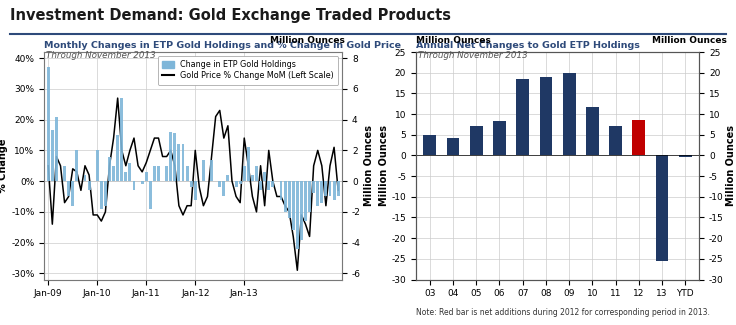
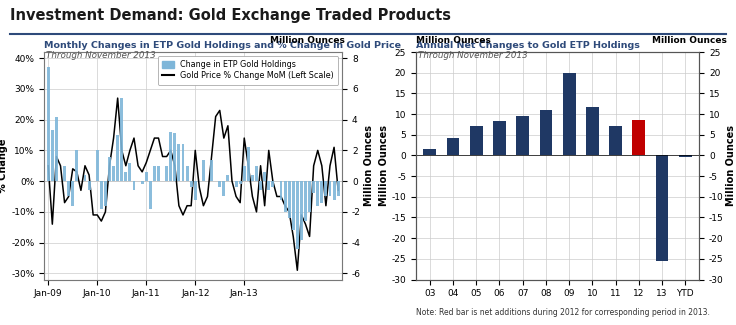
Annual Net Changes to Gold ETP Holdings/03: 5.0 -> 1.5
Annual Net Changes to Gold ETP Holdings/07: 18.5 -> 9.5
Annual Net Changes to Gold ETP Holdings/08: 19.0 -> 11.0
